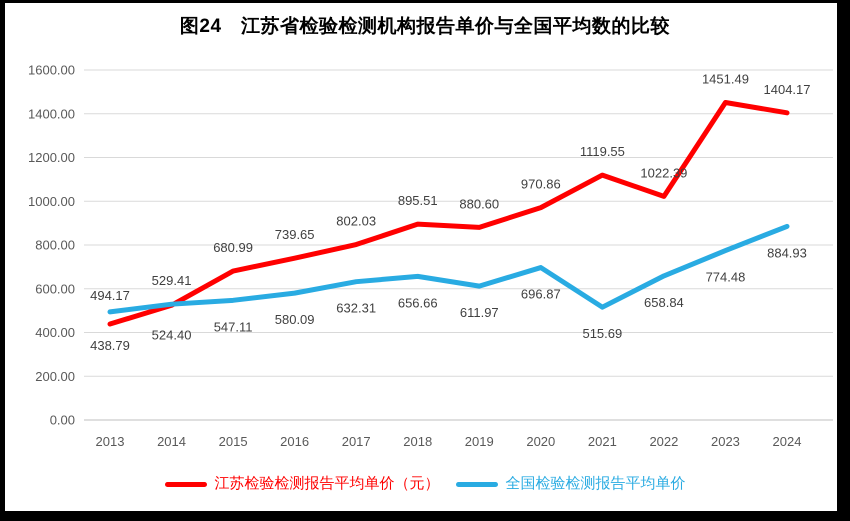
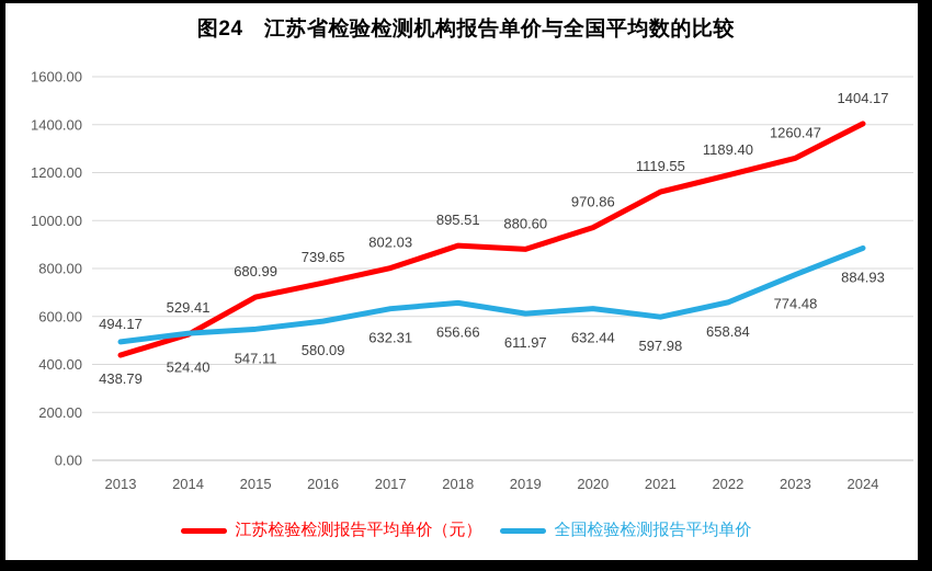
全国检验检测报告平均单价/2020: 696.87 -> 632.44
全国检验检测报告平均单价/2021: 515.69 -> 597.98
江苏检验检测报告平均单价（元）/2022: 1022.39 -> 1189.40
江苏检验检测报告平均单价（元）/2023: 1451.49 -> 1260.47
